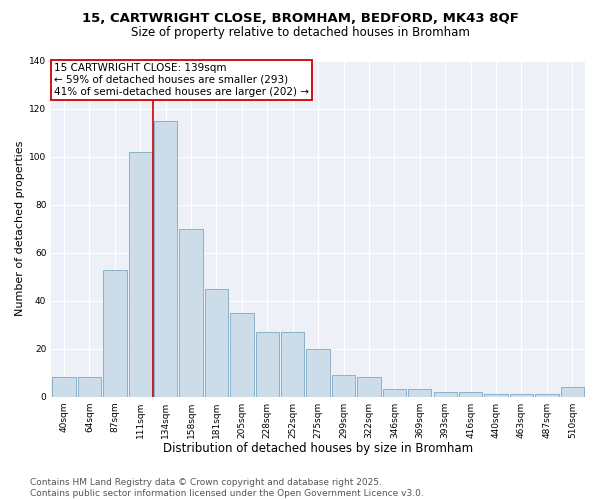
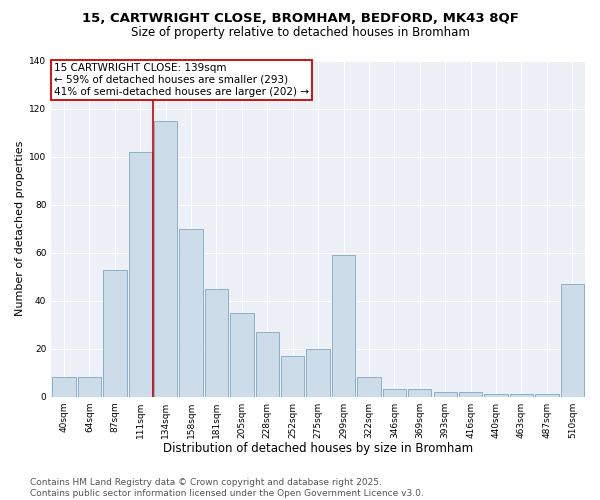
252sqm: 27 -> 17
299sqm: 9 -> 59
510sqm: 4 -> 47
